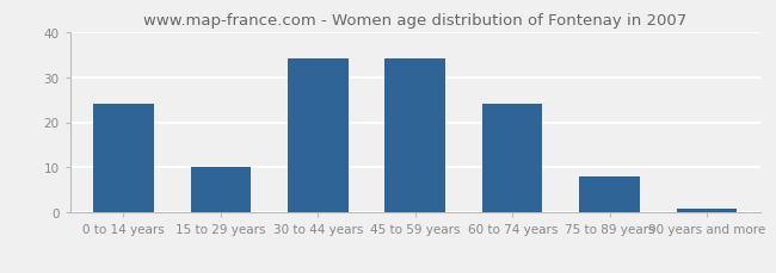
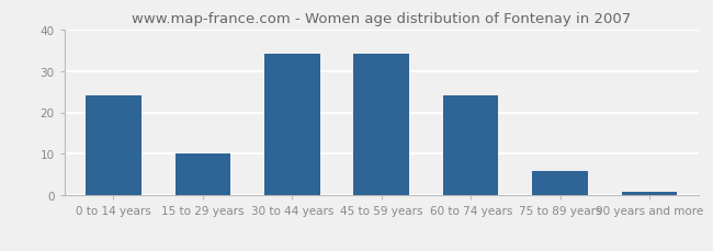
75 to 89 years: 8 -> 6
